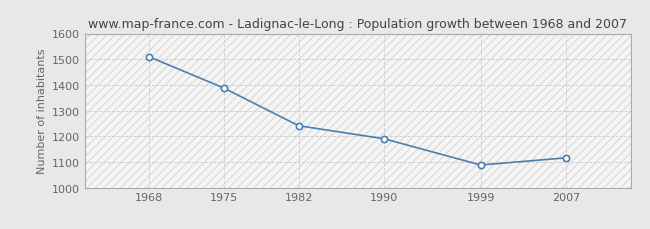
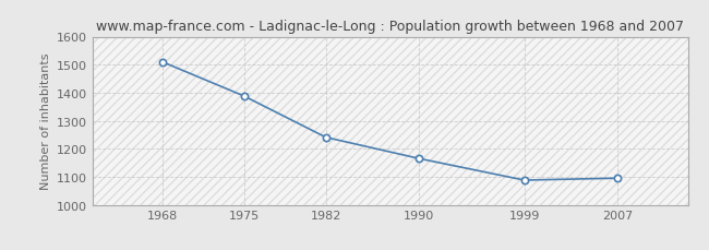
1990: 1190 -> 1165
2007: 1116 -> 1095
